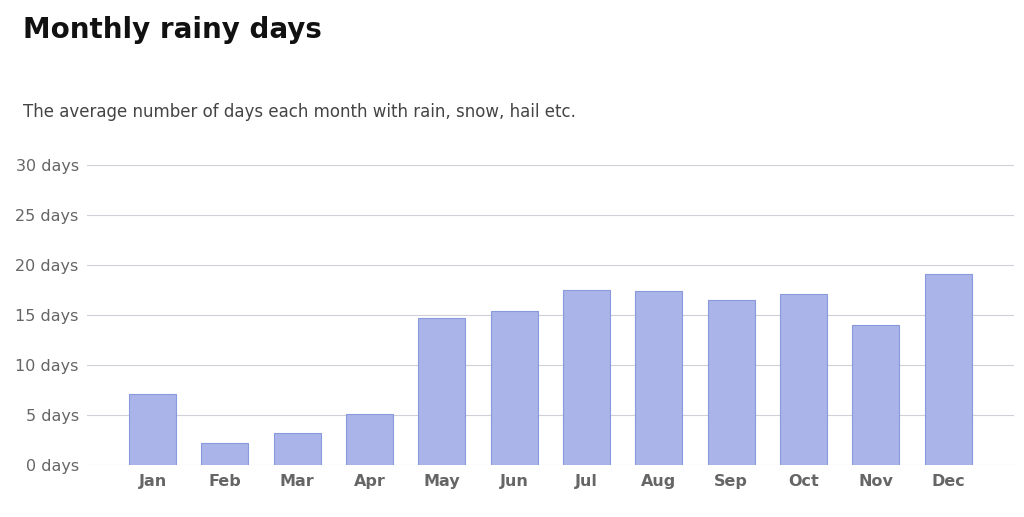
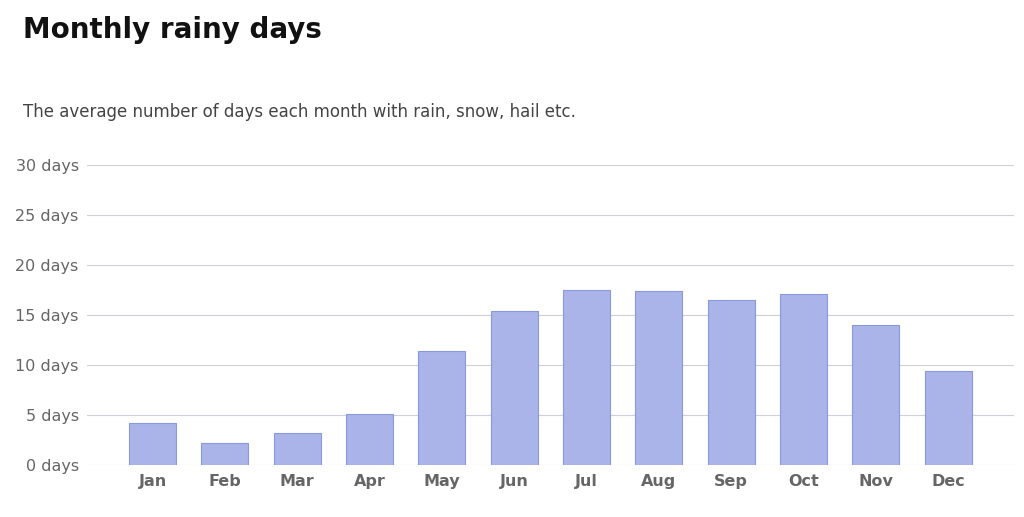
Jan: 7.1 days -> 4.2 days
May: 14.7 days -> 11.4 days
Dec: 19.1 days -> 9.4 days
